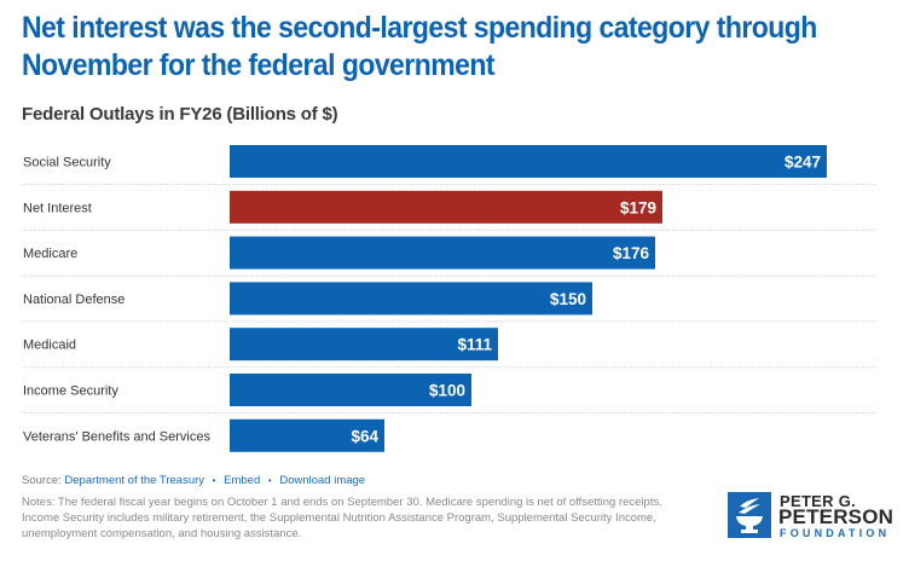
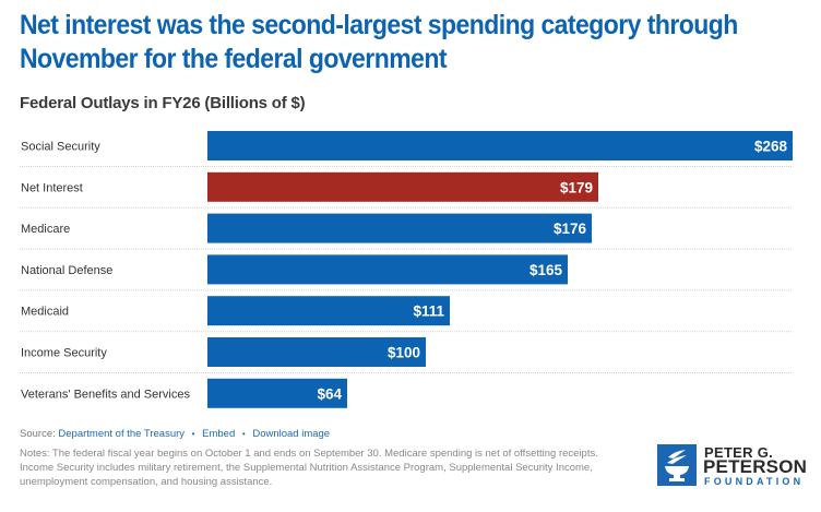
Social Security: $247 -> $268
National Defense: $150 -> $165
